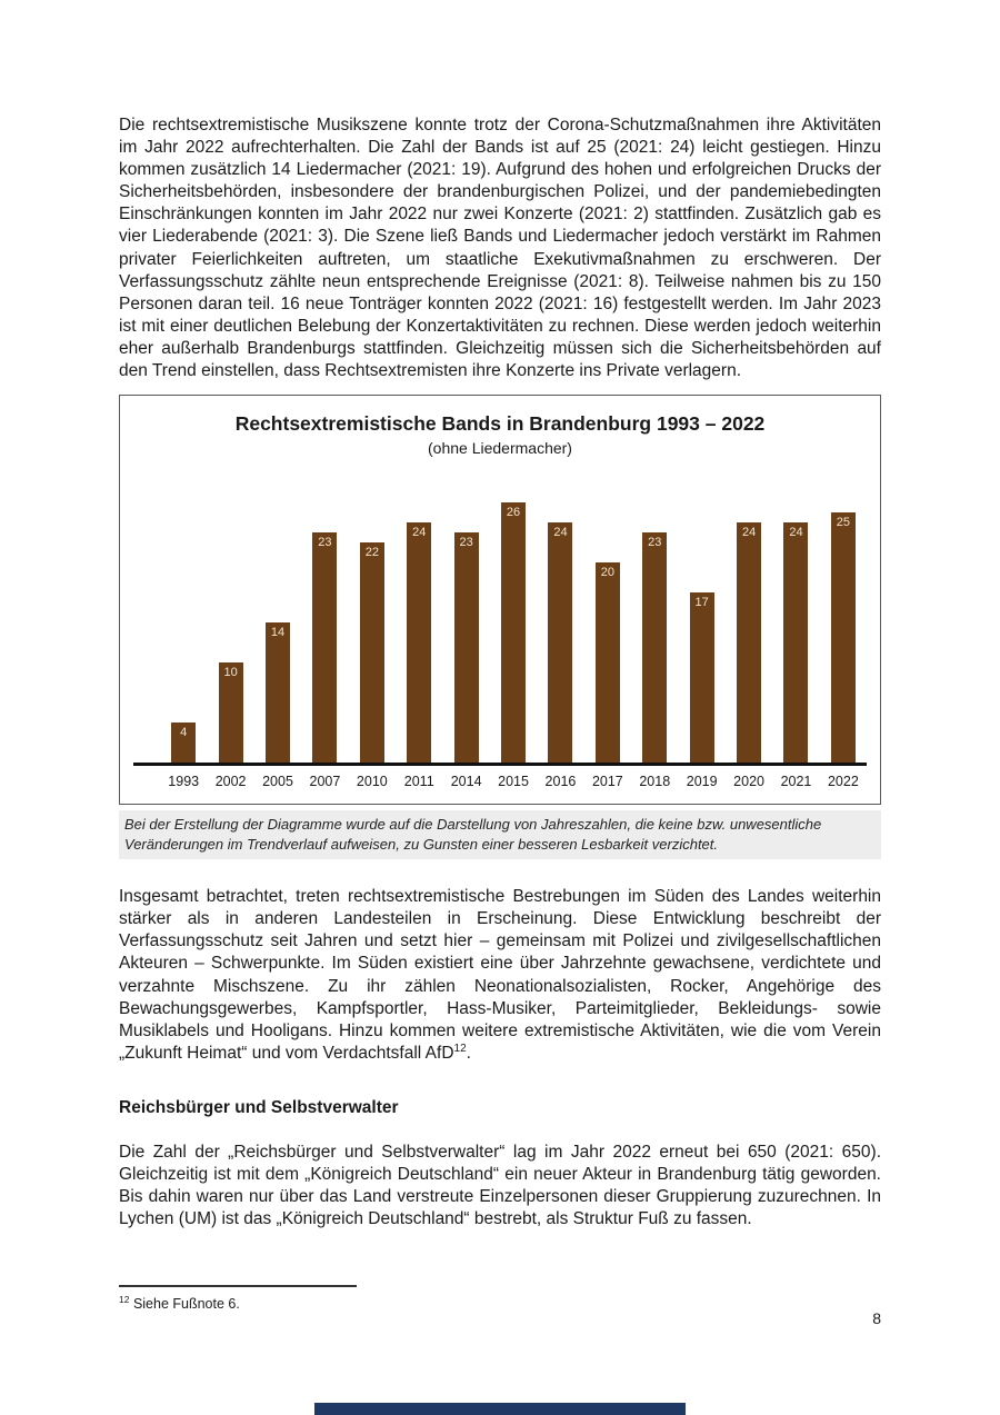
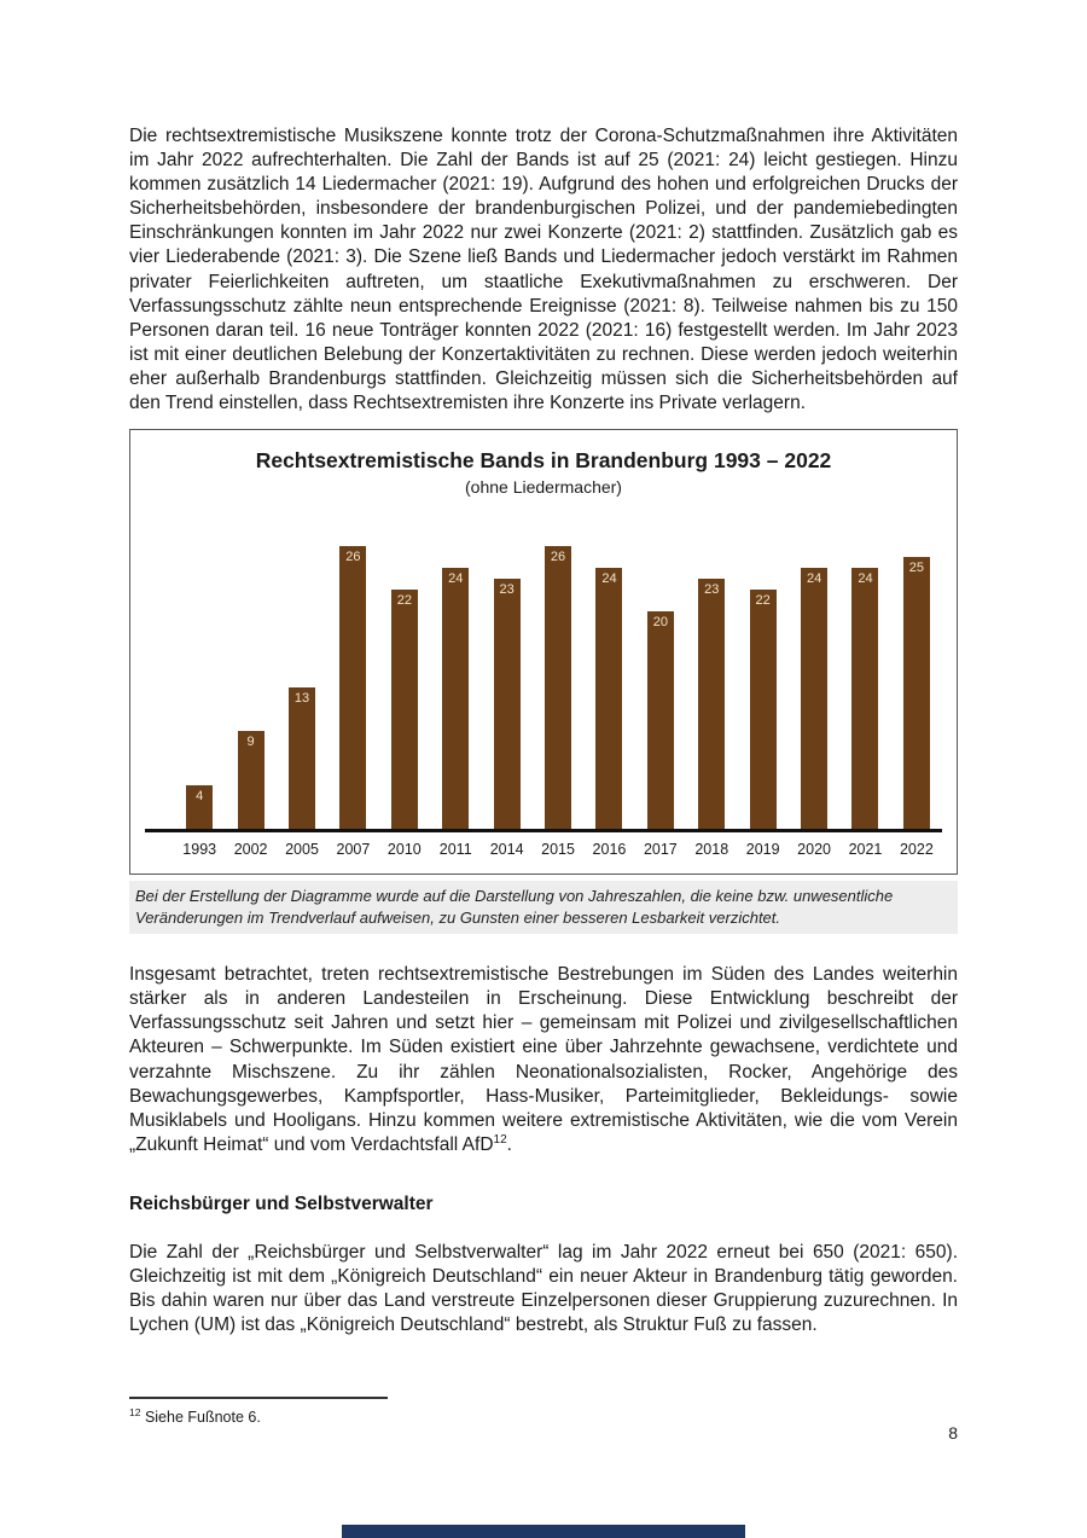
2002: 10 -> 9
2005: 14 -> 13
2007: 23 -> 26
2019: 17 -> 22
